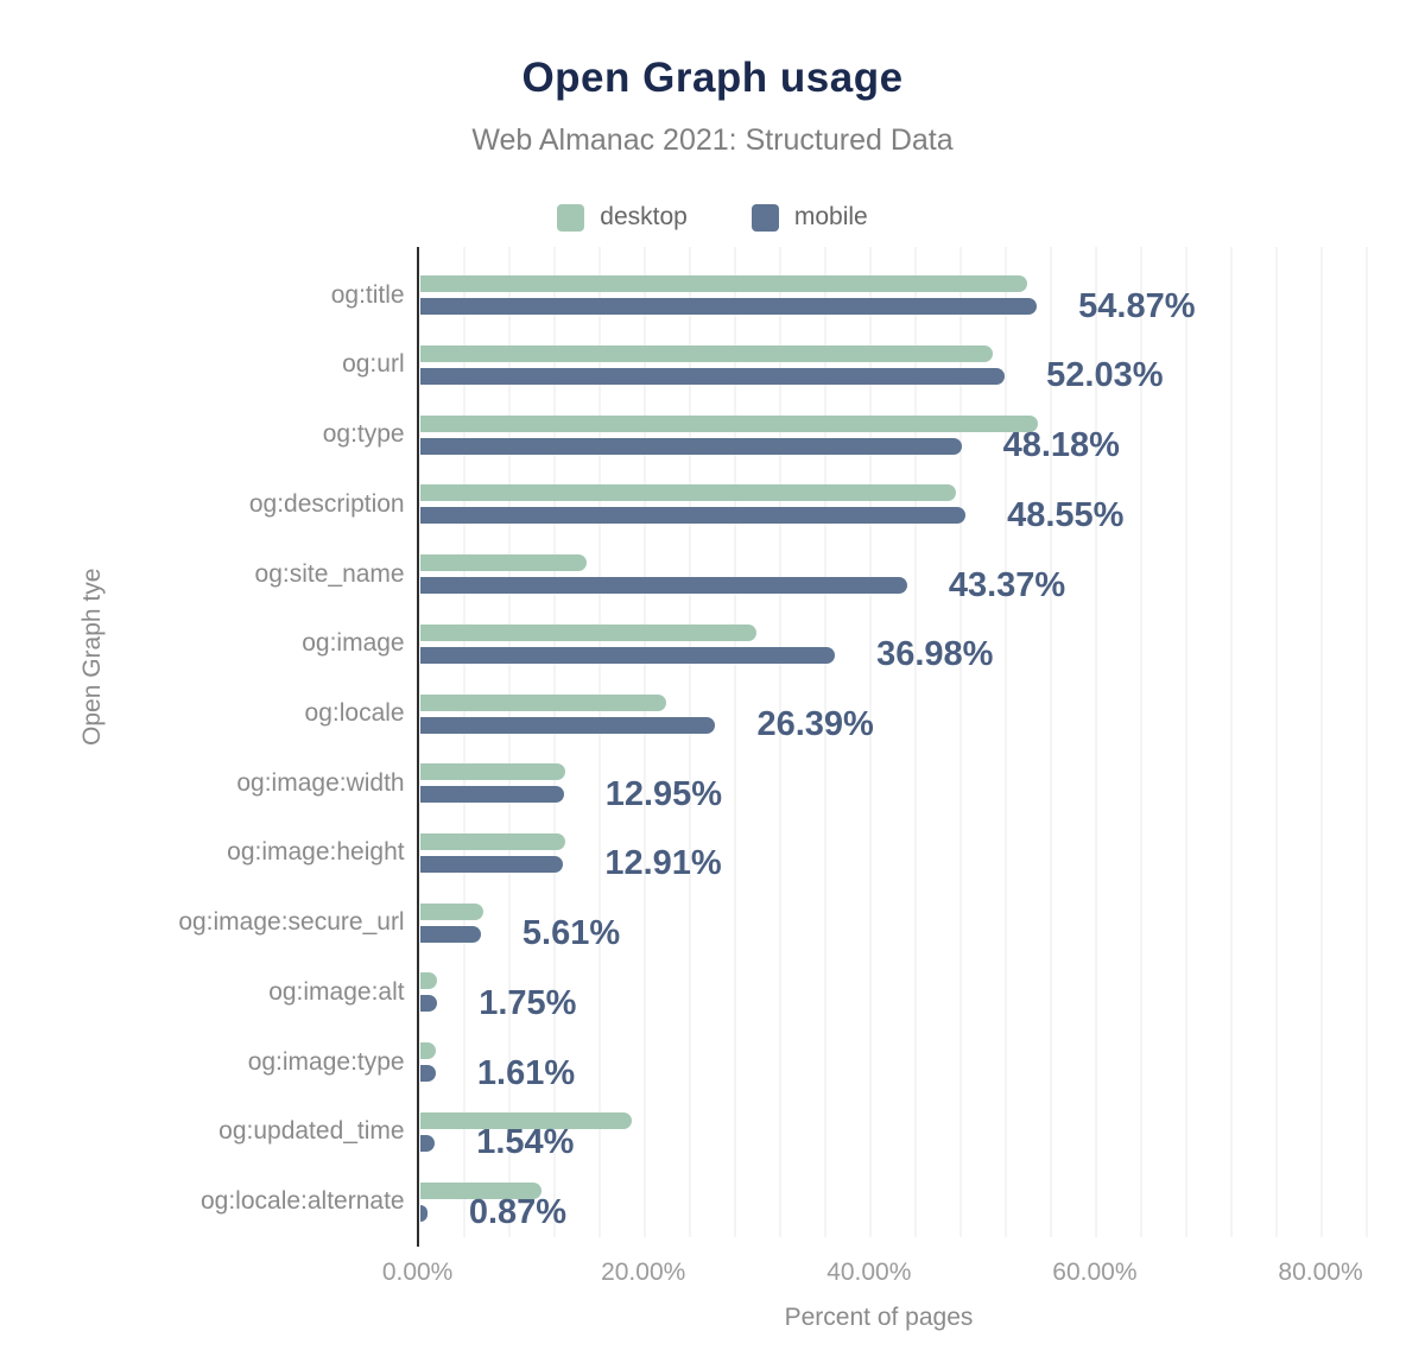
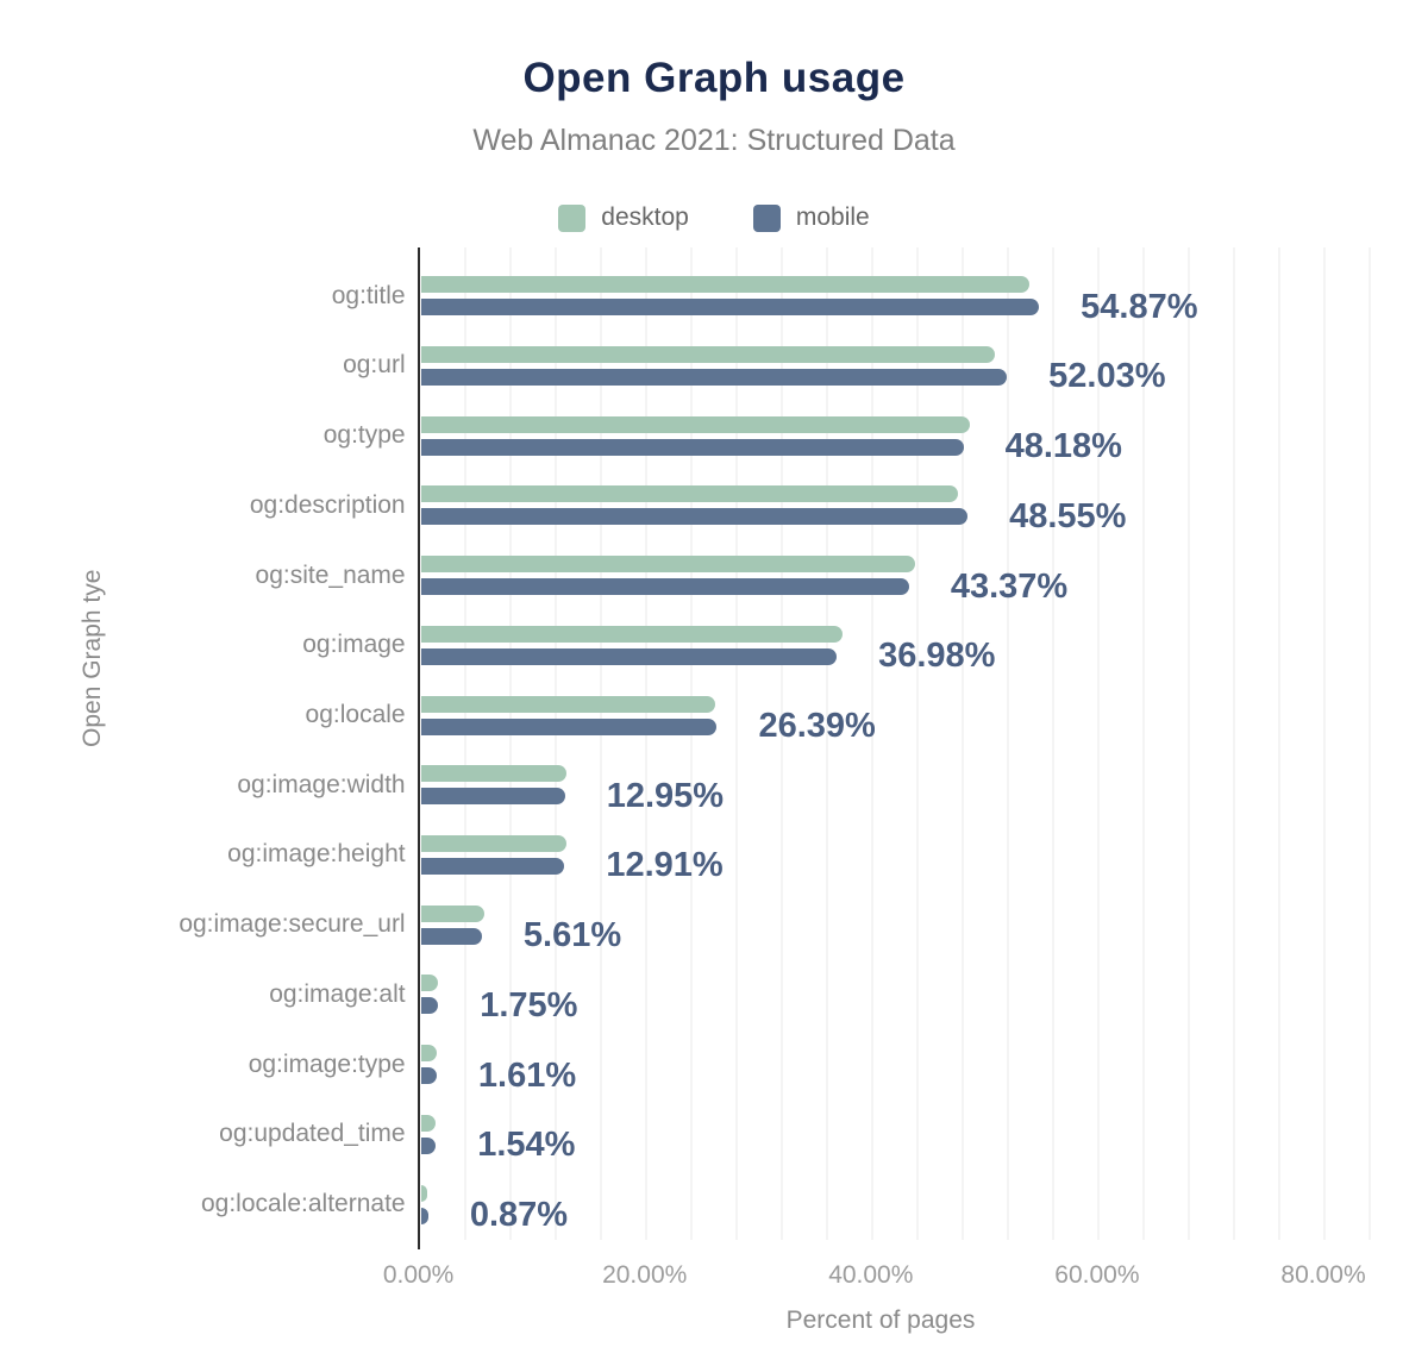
desktop/og:type: 55% -> 49%
desktop/og:site_name: 15% -> 44%
desktop/og:image: 30% -> 38%
desktop/og:locale: 22% -> 26%
desktop/og:updated_time: 19% -> 2%
desktop/og:locale:alternate: 11% -> 1%
